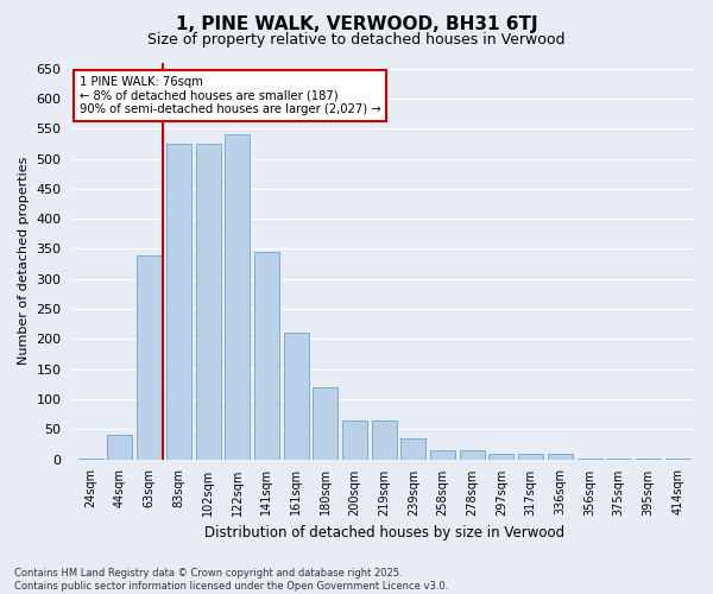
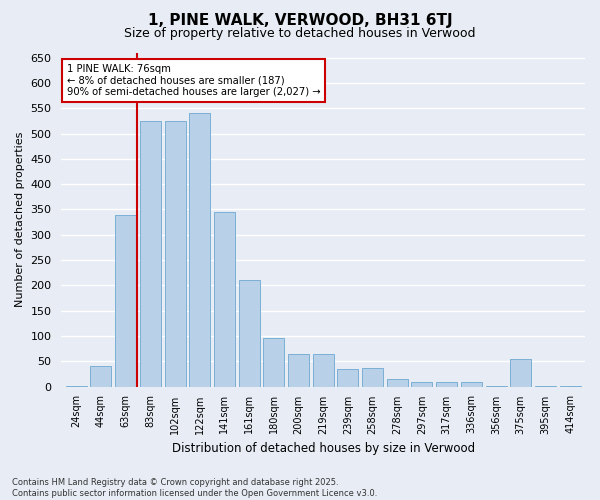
180sqm: 120 -> 96
258sqm: 15 -> 36
375sqm: 2 -> 54
